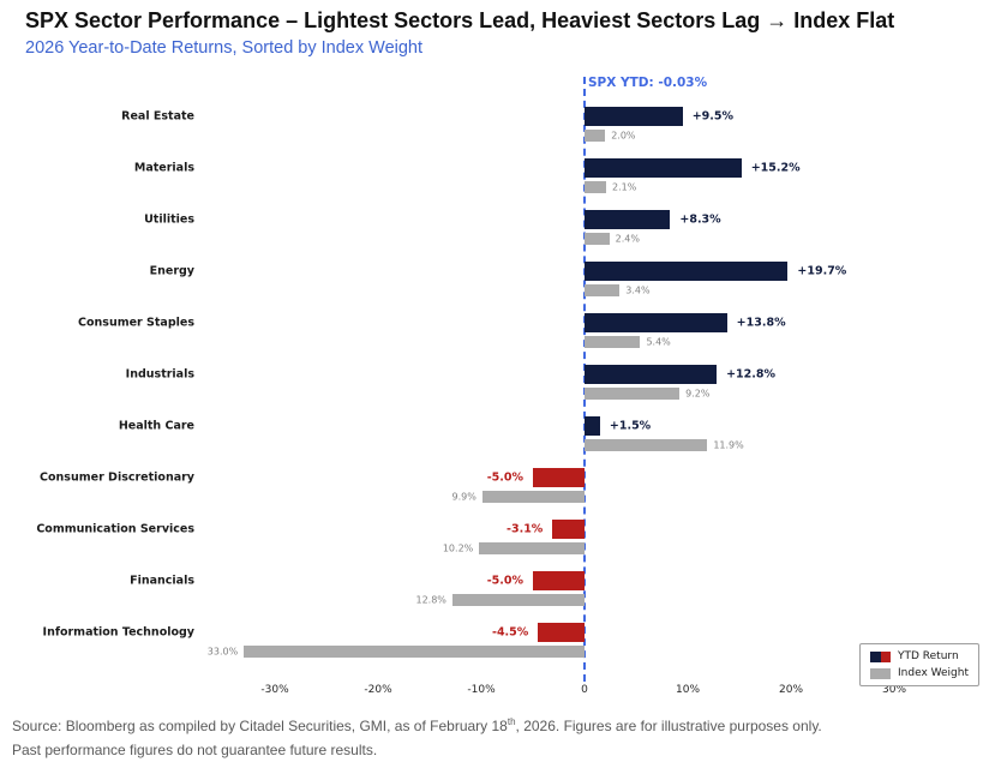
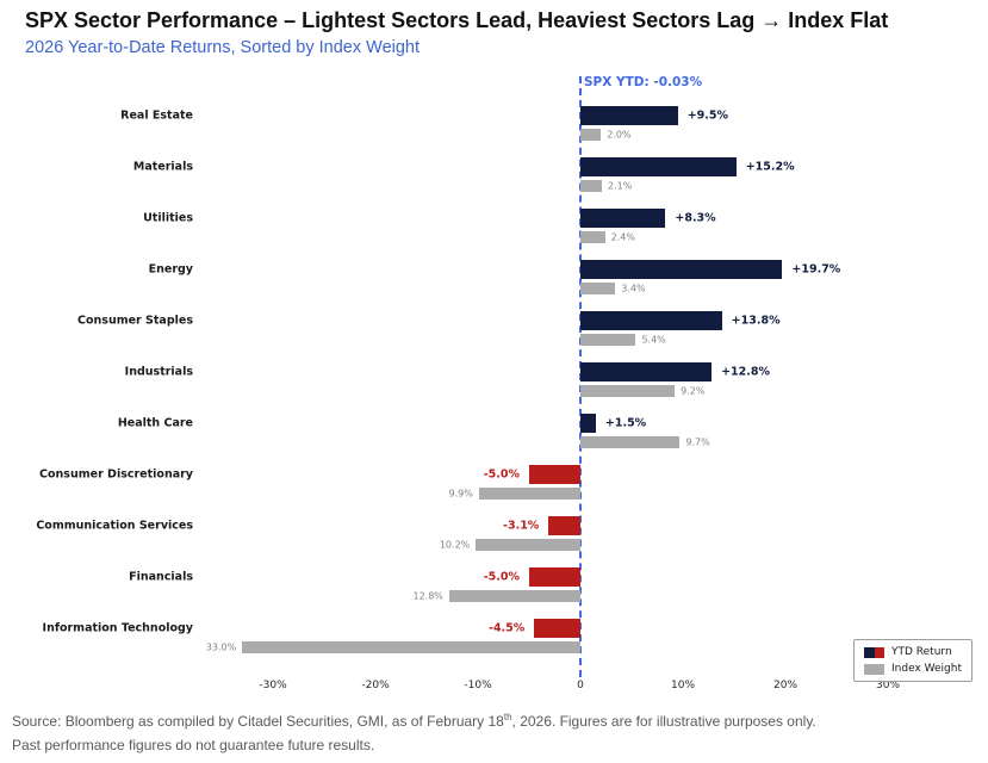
Index Weight/Health Care: 11.9% -> 9.7%
